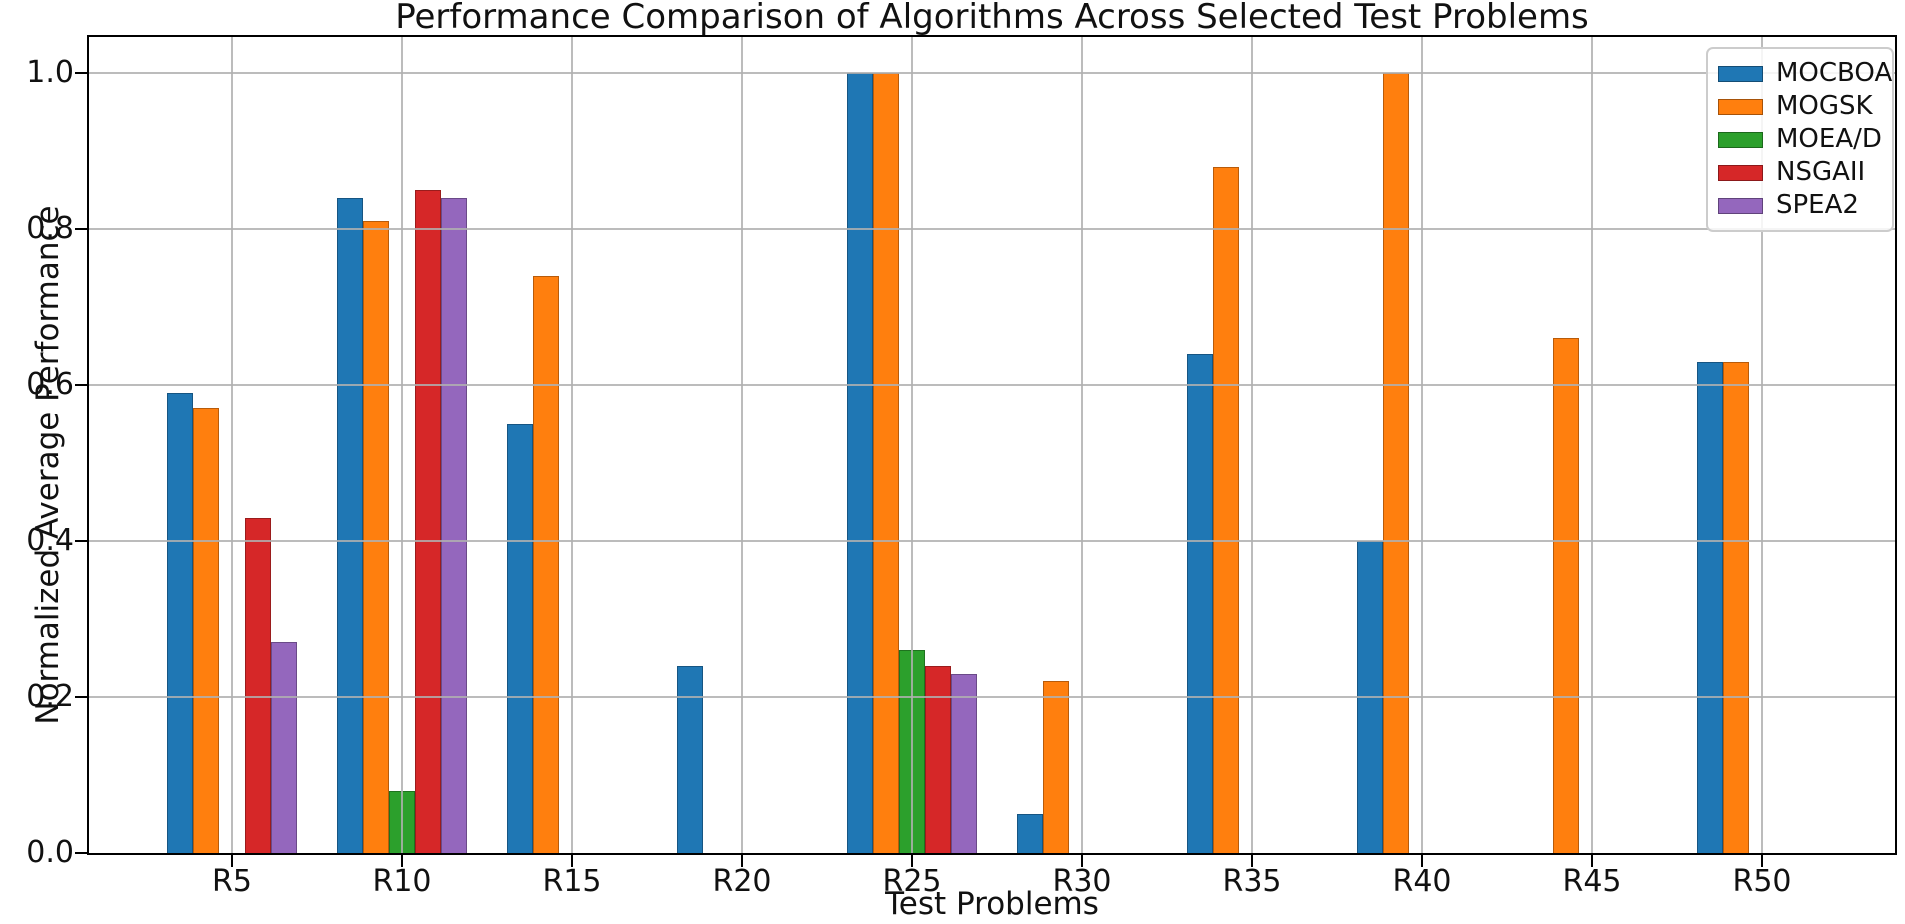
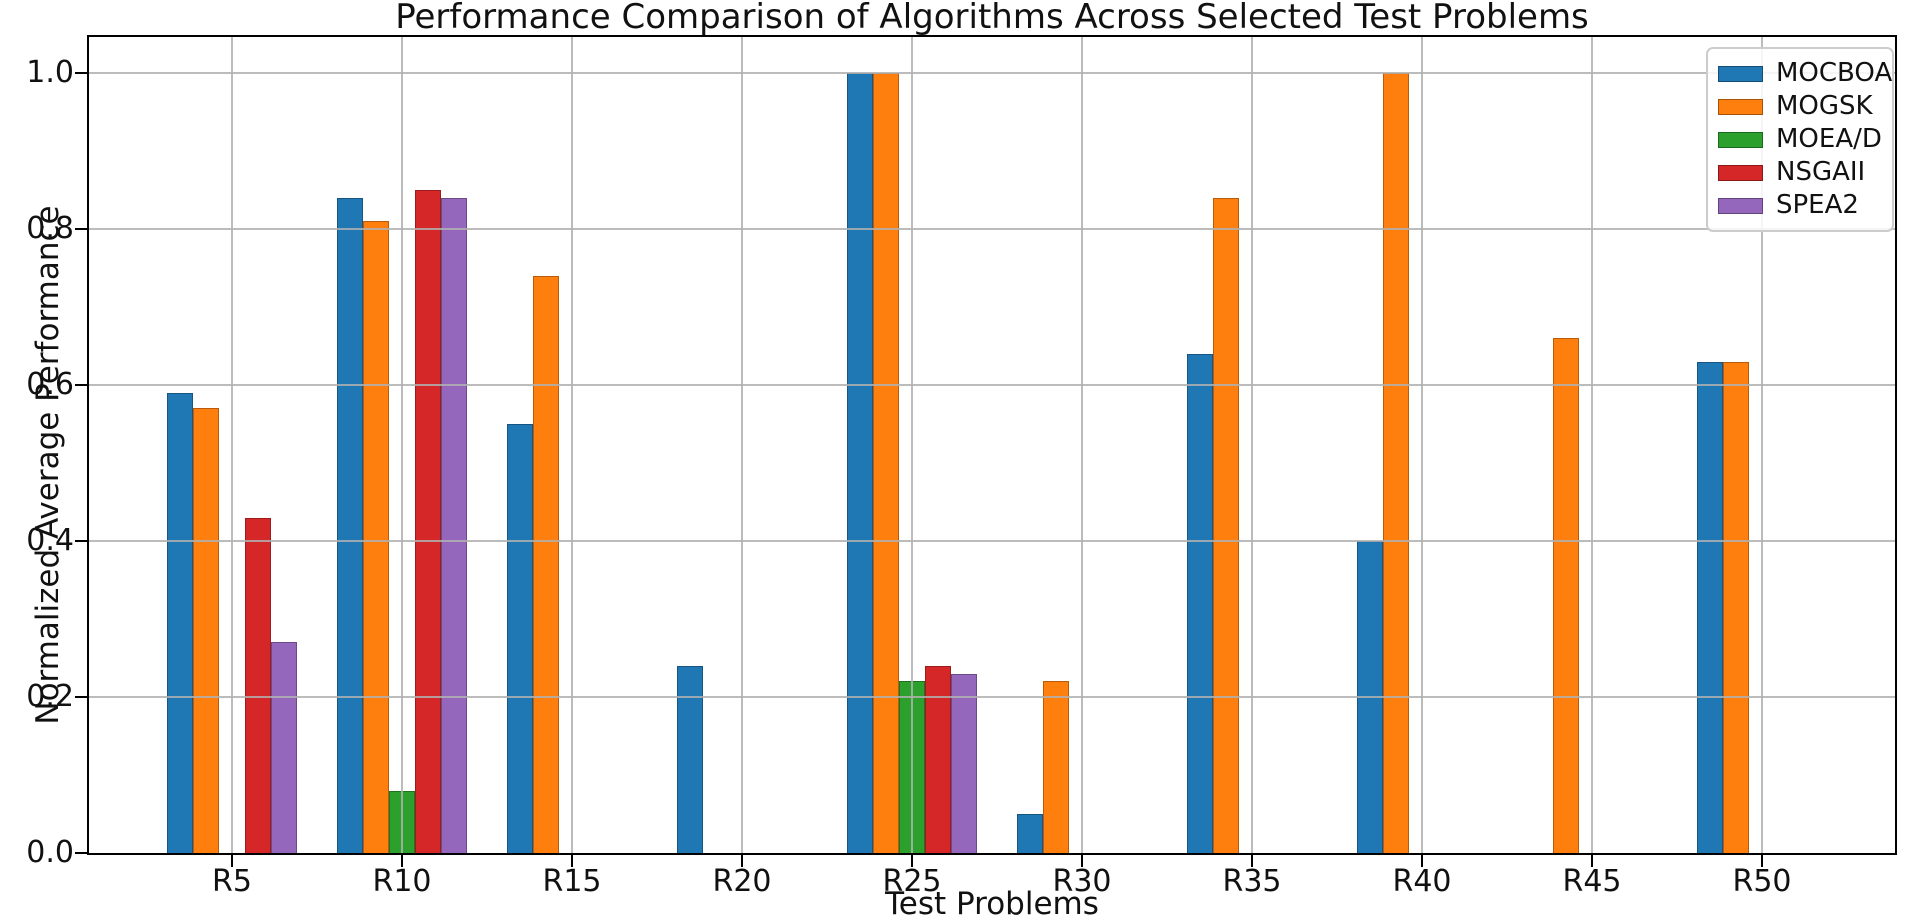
MOEA/D/R25: 0.26 -> 0.22
MOGSK/R35: 0.88 -> 0.84
